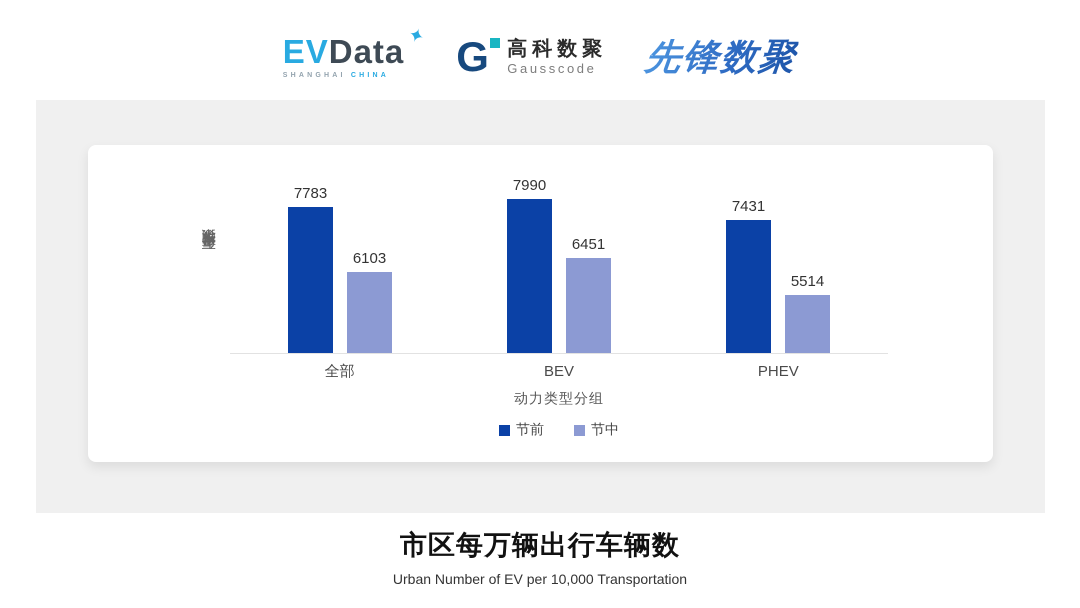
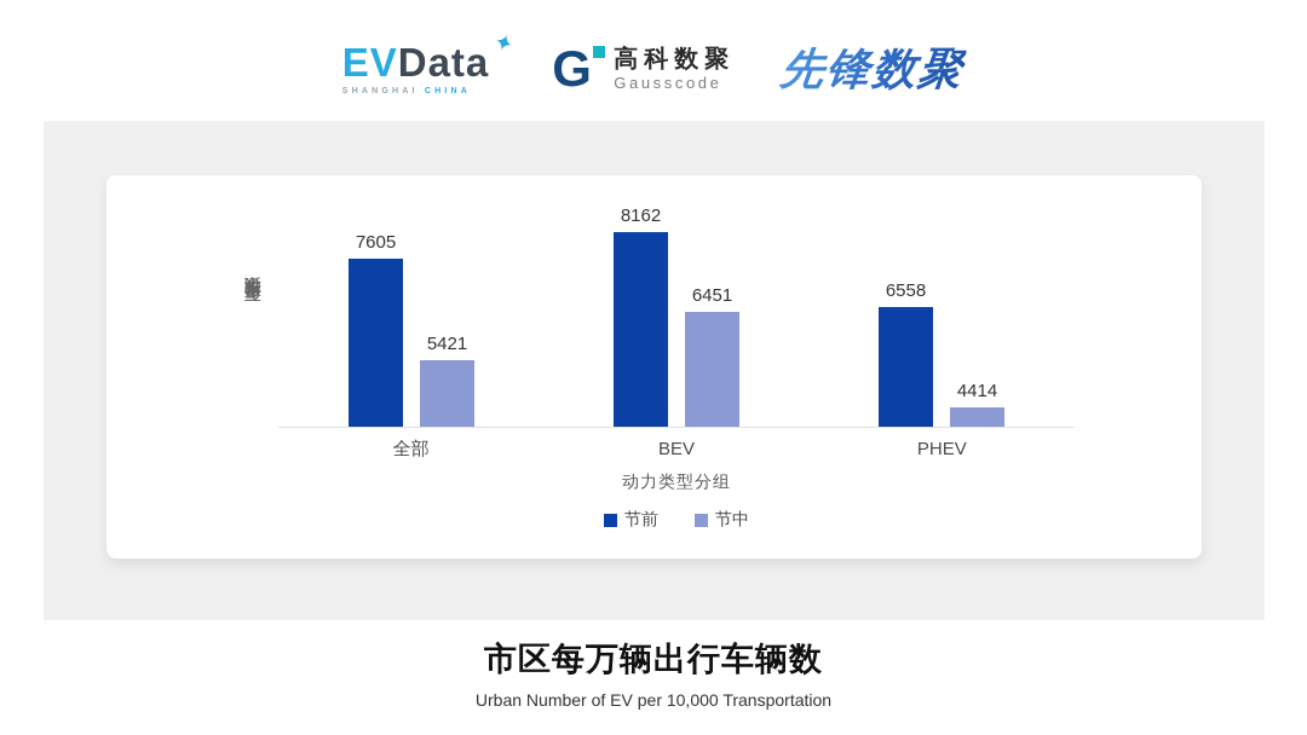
节前/全部: 7783 -> 7605
节中/全部: 6103 -> 5421
节前/BEV: 7990 -> 8162
节前/PHEV: 7431 -> 6558
节中/PHEV: 5514 -> 4414
